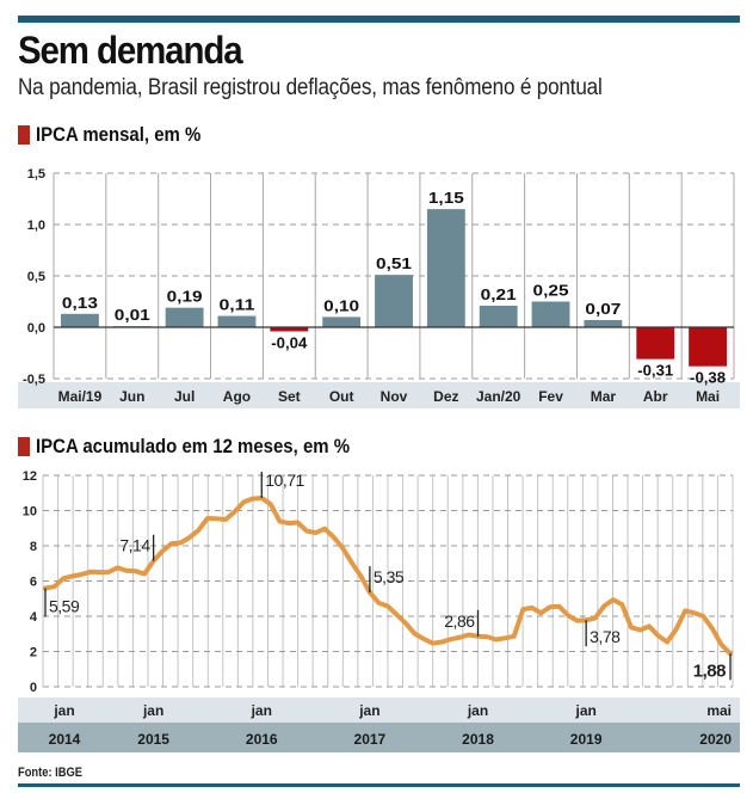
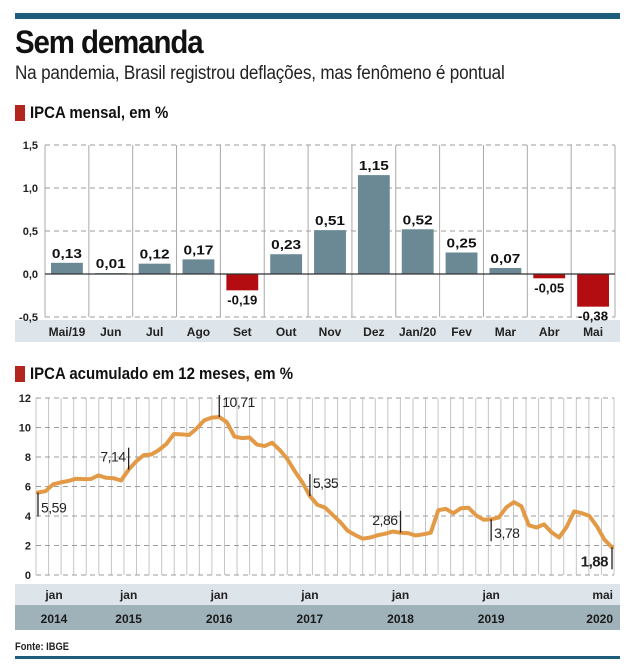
IPCA mensal, em %/Jul: 0,19 -> 0,12
IPCA mensal, em %/Ago: 0,11 -> 0,17
IPCA mensal, em %/Set: -0,04 -> -0,19
IPCA mensal, em %/Out: 0,10 -> 0,23
IPCA mensal, em %/Jan/20: 0,21 -> 0,52
IPCA mensal, em %/Abr: -0,31 -> -0,05
